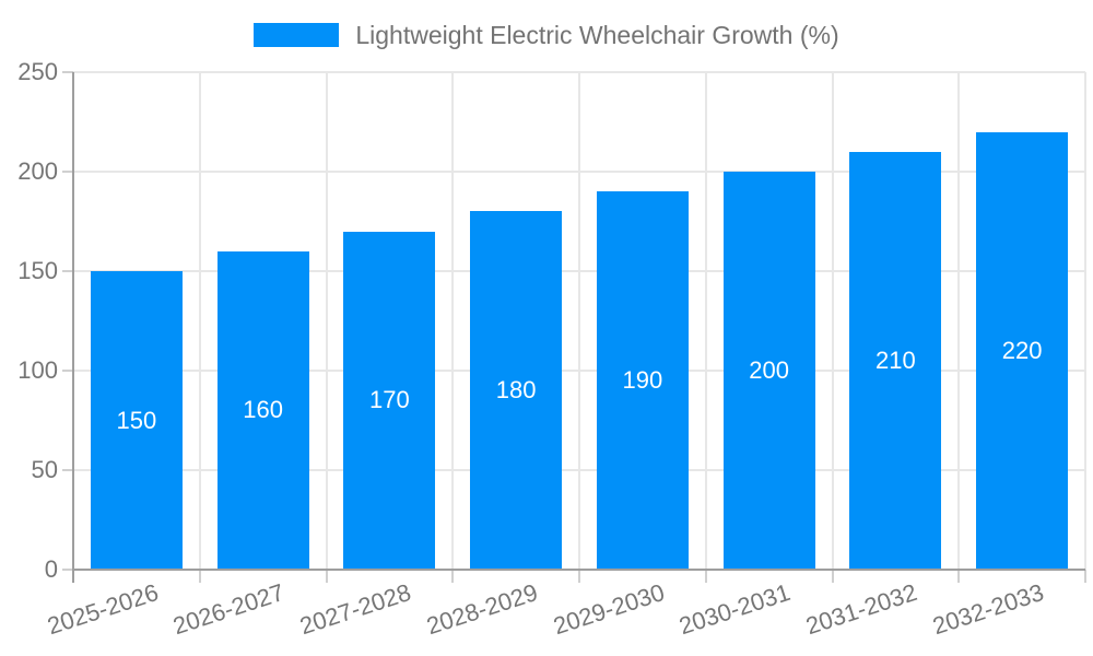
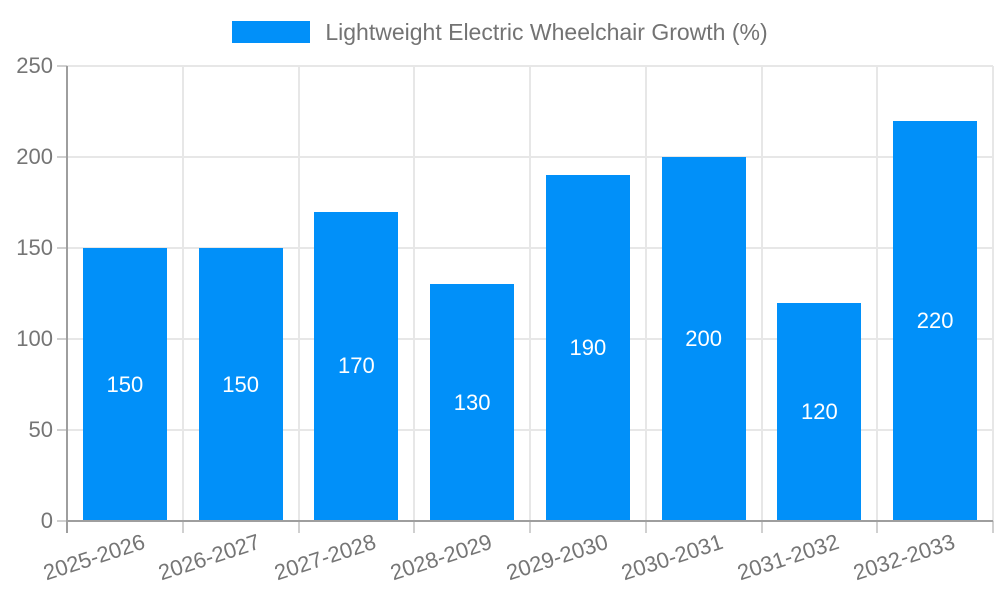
2026-2027: 160 -> 150
2028-2029: 180 -> 130
2031-2032: 210 -> 120
